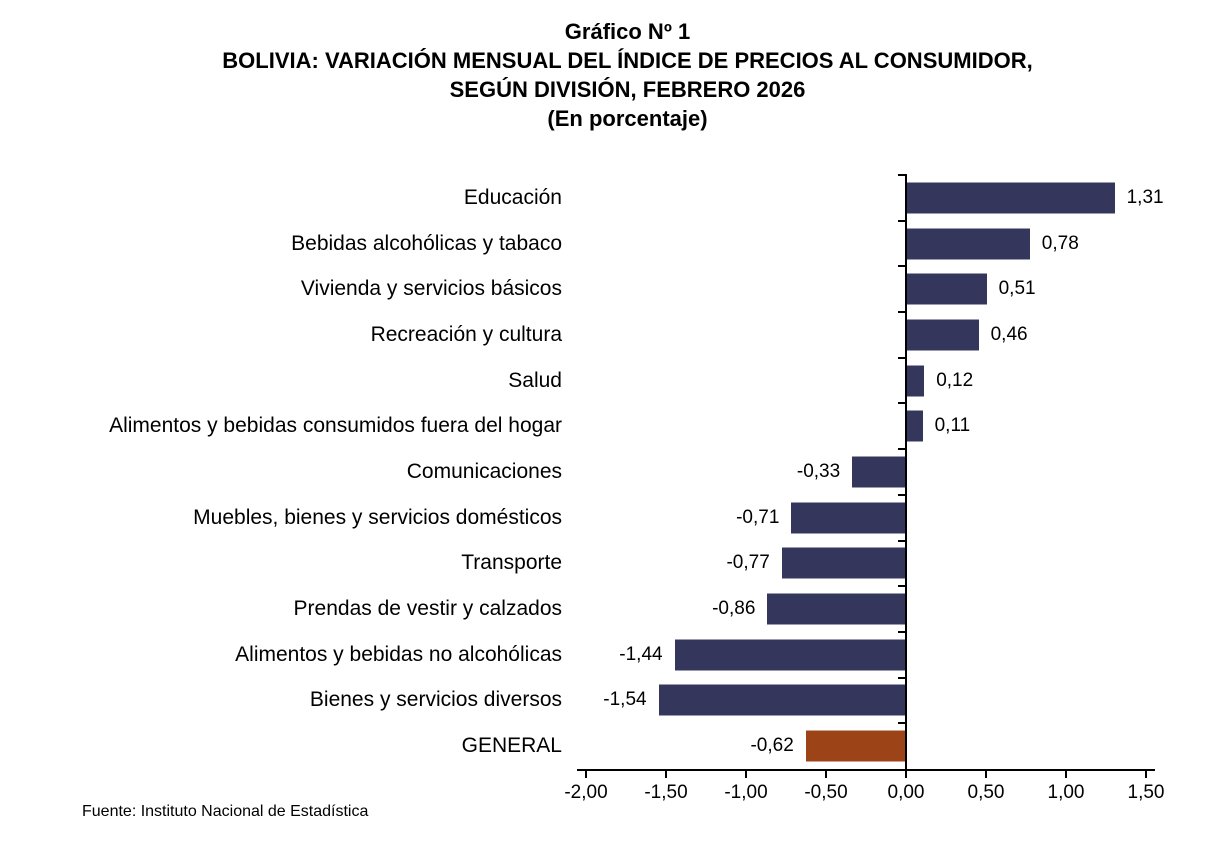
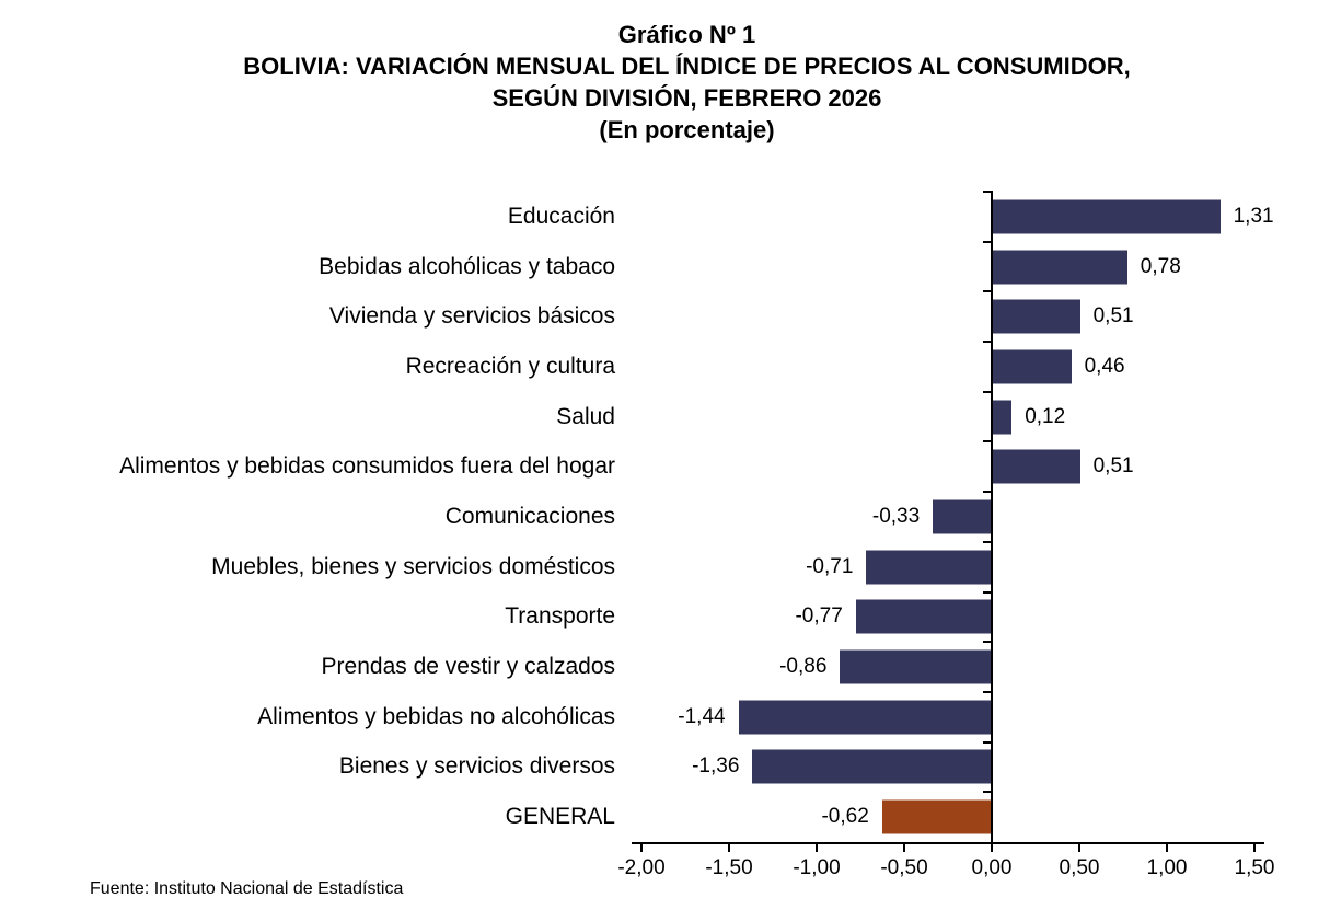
Alimentos y bebidas consumidos fuera del hogar: 0,11 -> 0,51
Bienes y servicios diversos: -1,54 -> -1,36
